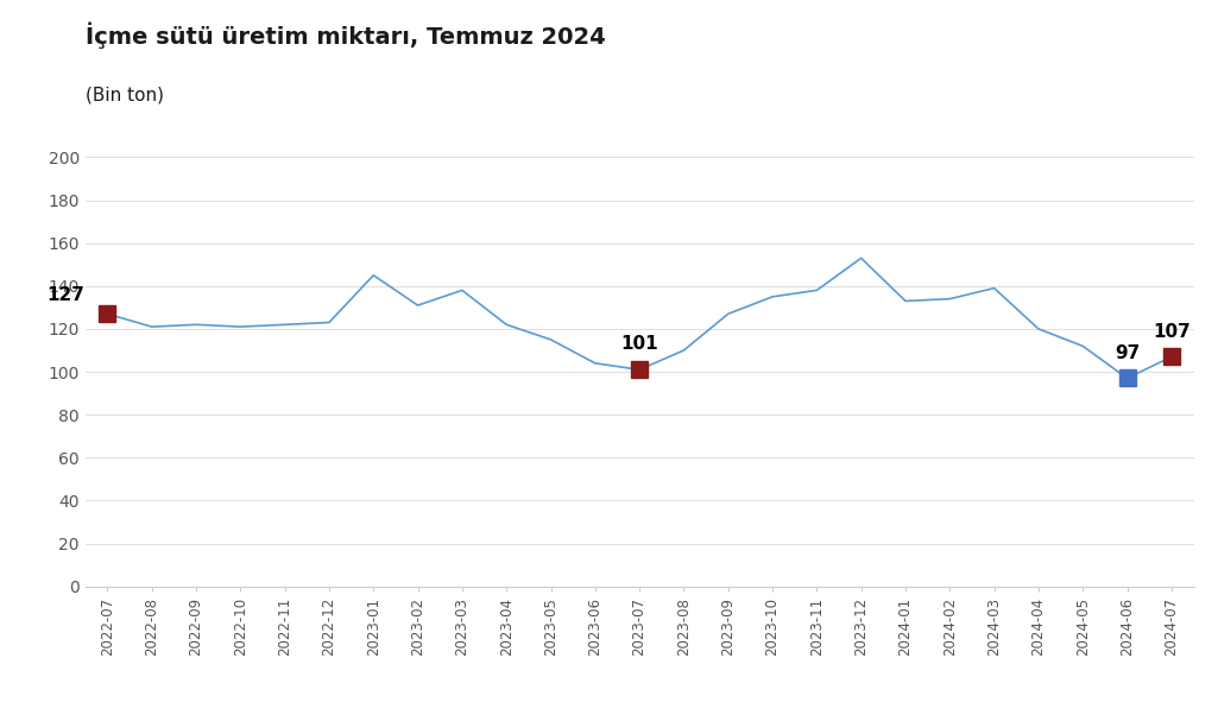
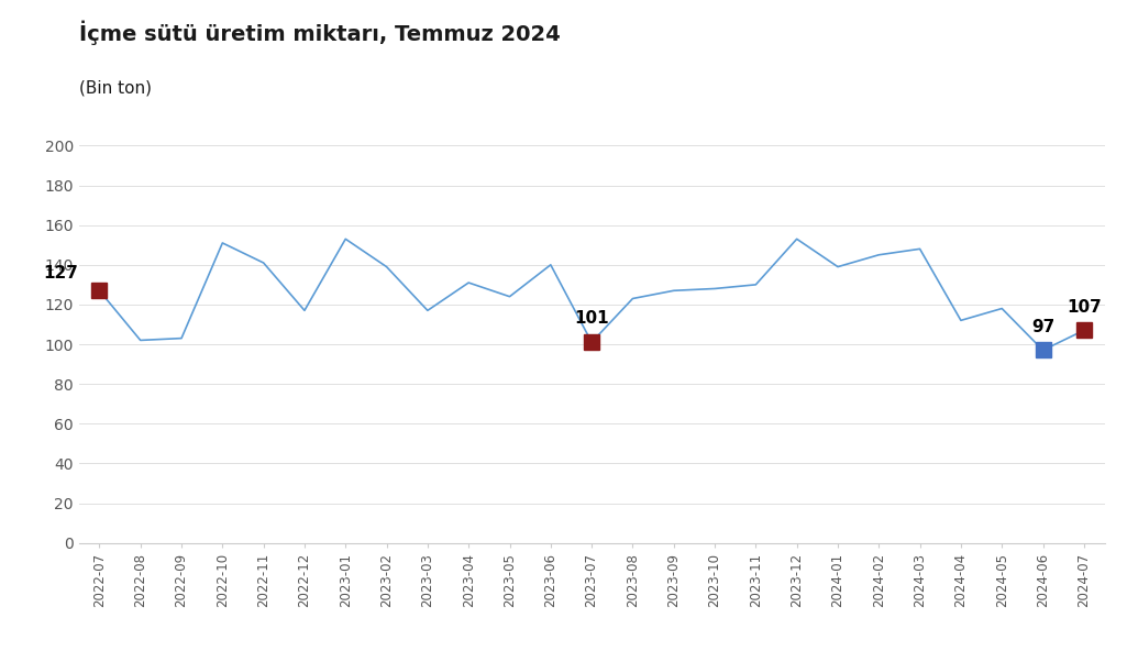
2022-08: 121 -> 102
2022-09: 122 -> 103
2022-10: 121 -> 151
2022-11: 122 -> 141
2022-12: 123 -> 117
2023-01: 145 -> 153
2023-02: 131 -> 139
2023-03: 138 -> 117
2023-04: 122 -> 131
2023-05: 115 -> 124
2023-06: 104 -> 140
2023-08: 110 -> 123
2023-10: 135 -> 128
2023-11: 138 -> 130
2024-01: 133 -> 139
2024-02: 134 -> 145
2024-03: 139 -> 148
2024-04: 120 -> 112
2024-05: 112 -> 118
